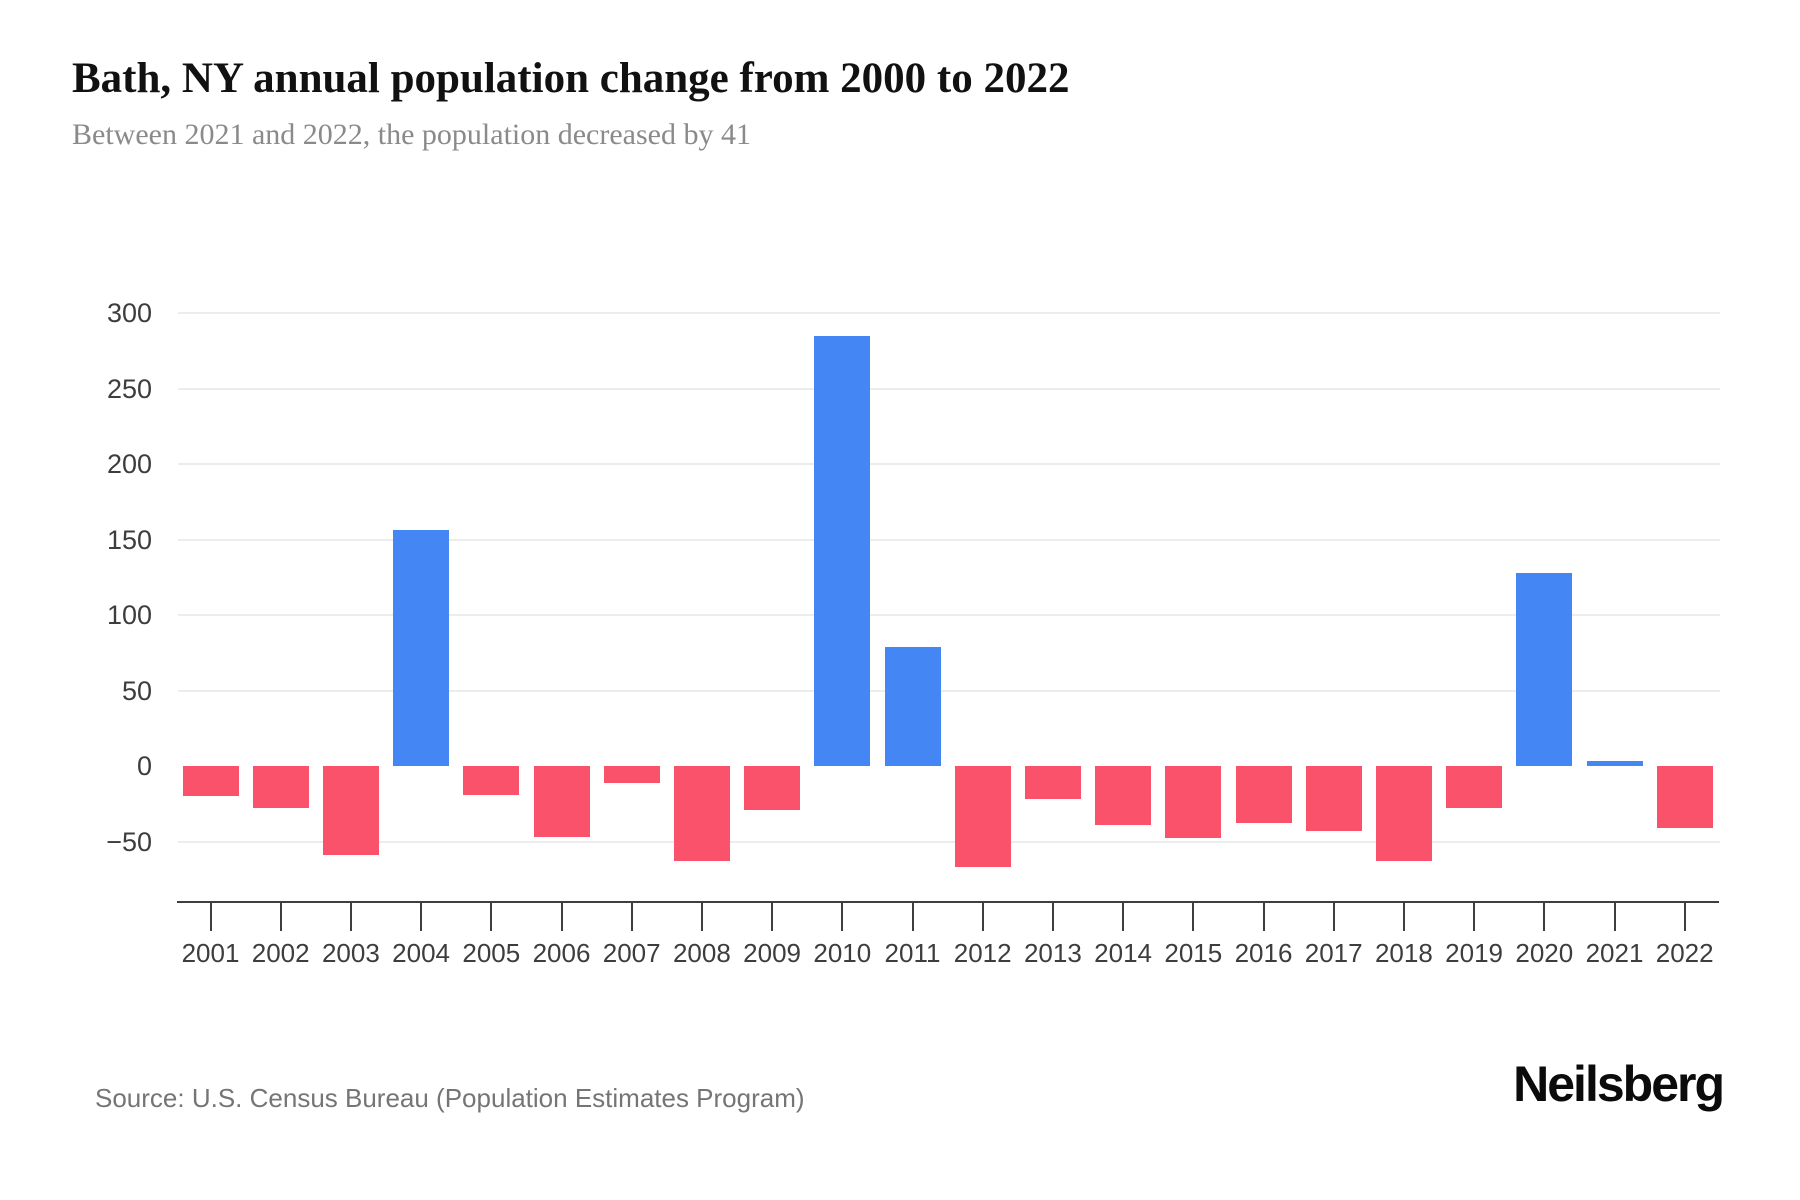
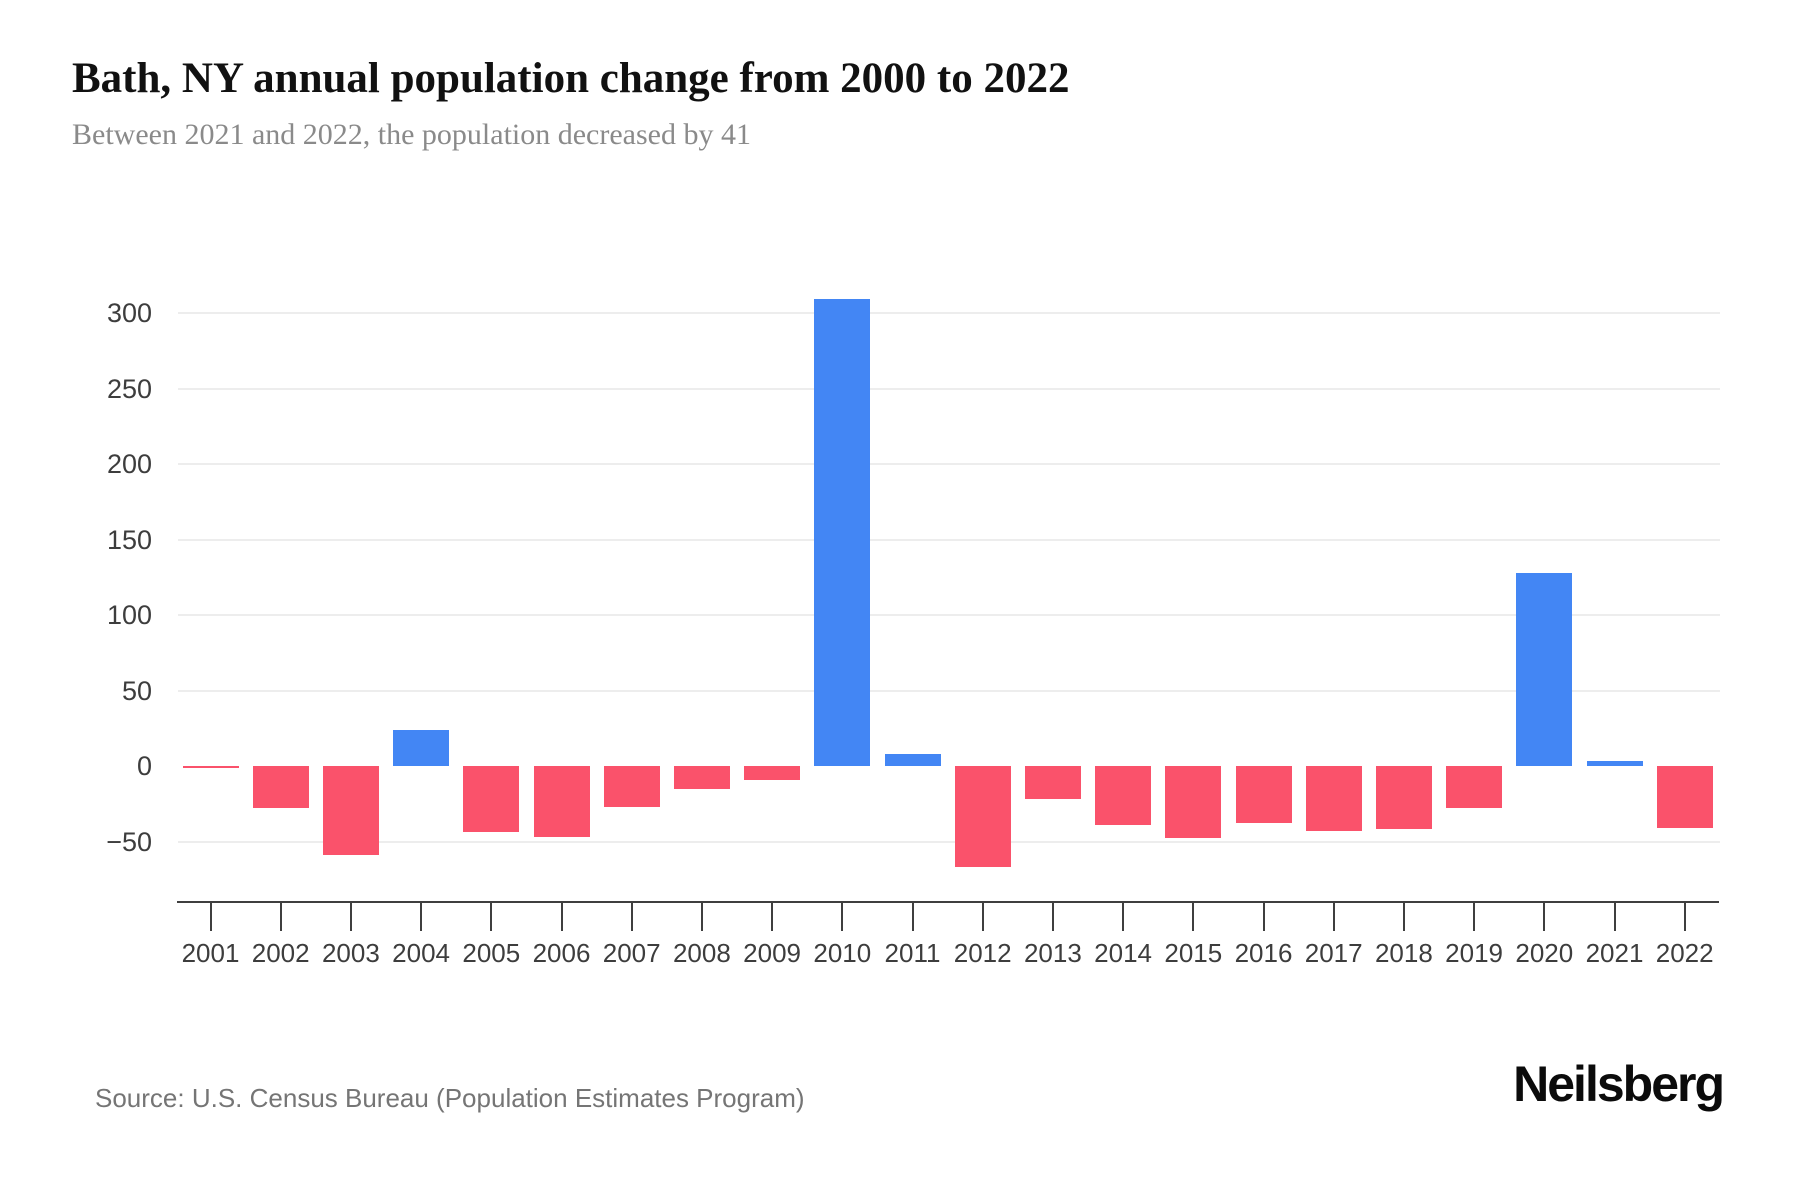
2001: -20 -> -1
2004: 156 -> 24
2005: -19 -> -44
2007: -11 -> -27
2008: -63 -> -15
2009: -29 -> -9
2010: 285 -> 309
2011: 79 -> 8
2018: -63 -> -42
